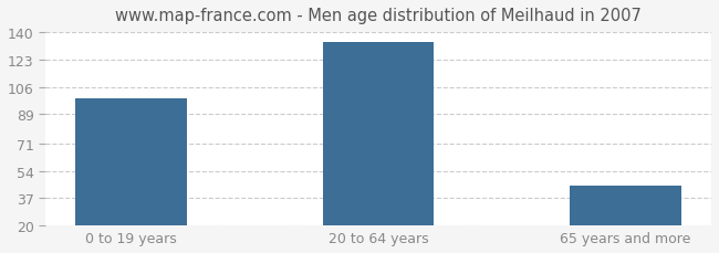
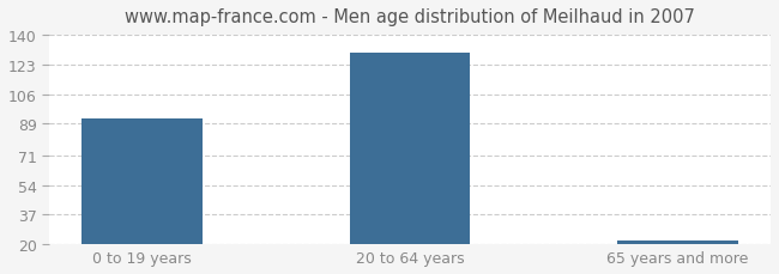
0 to 19 years: 99 -> 92
20 to 64 years: 134 -> 130
65 years and more: 45 -> 22
